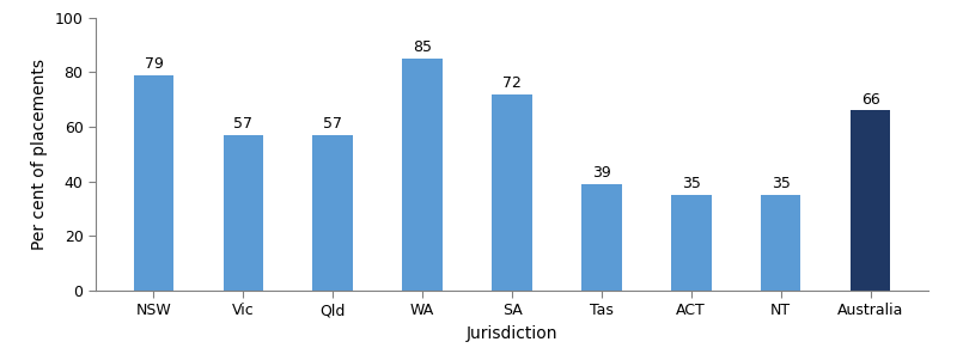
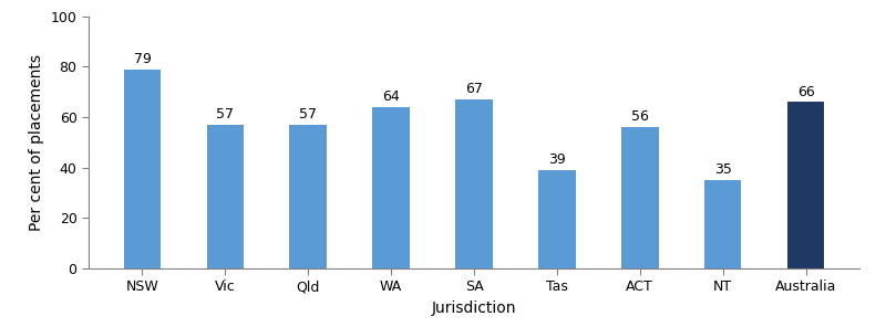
WA: 85 -> 64
SA: 72 -> 67
ACT: 35 -> 56
